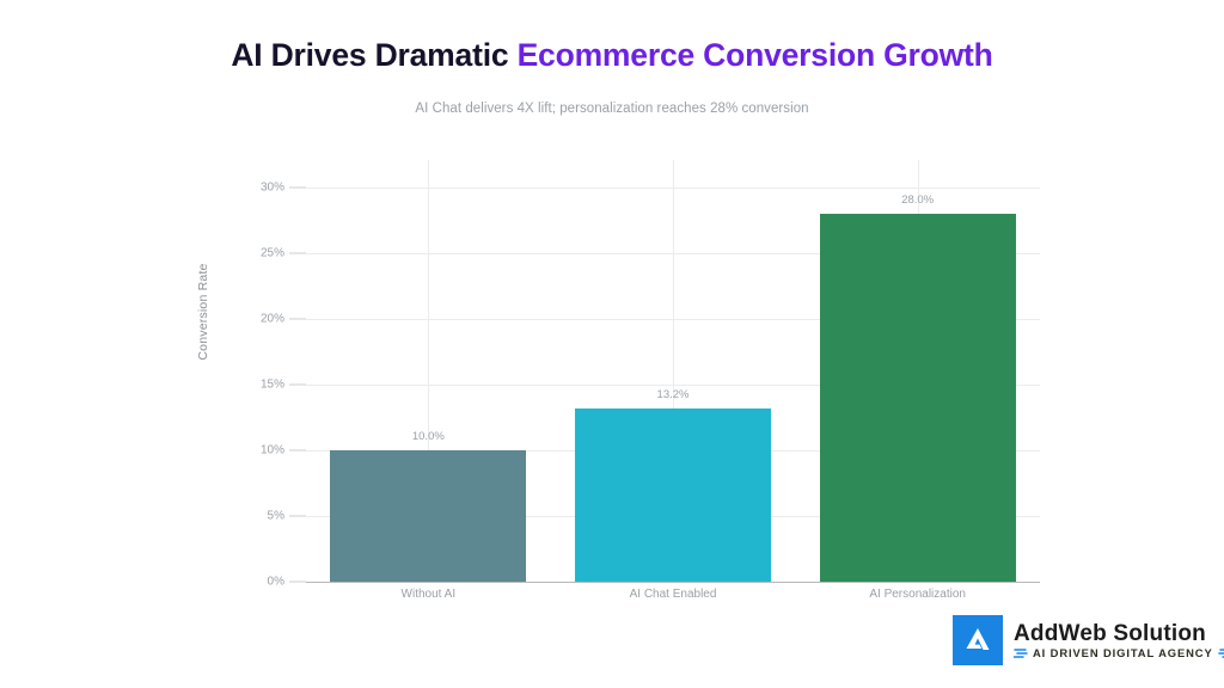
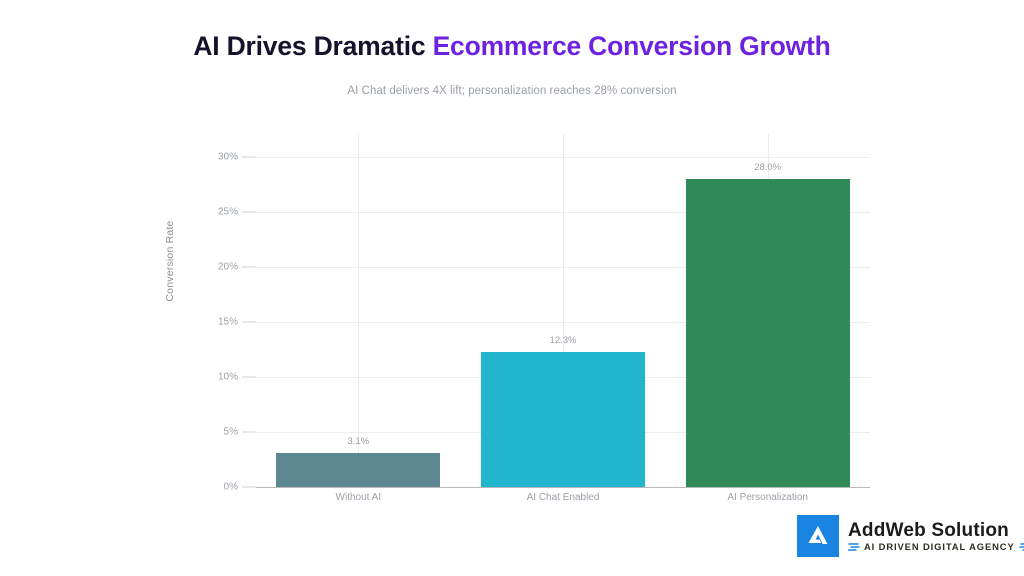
Without AI: 10.0% -> 3.1%
AI Chat Enabled: 13.2% -> 12.3%
